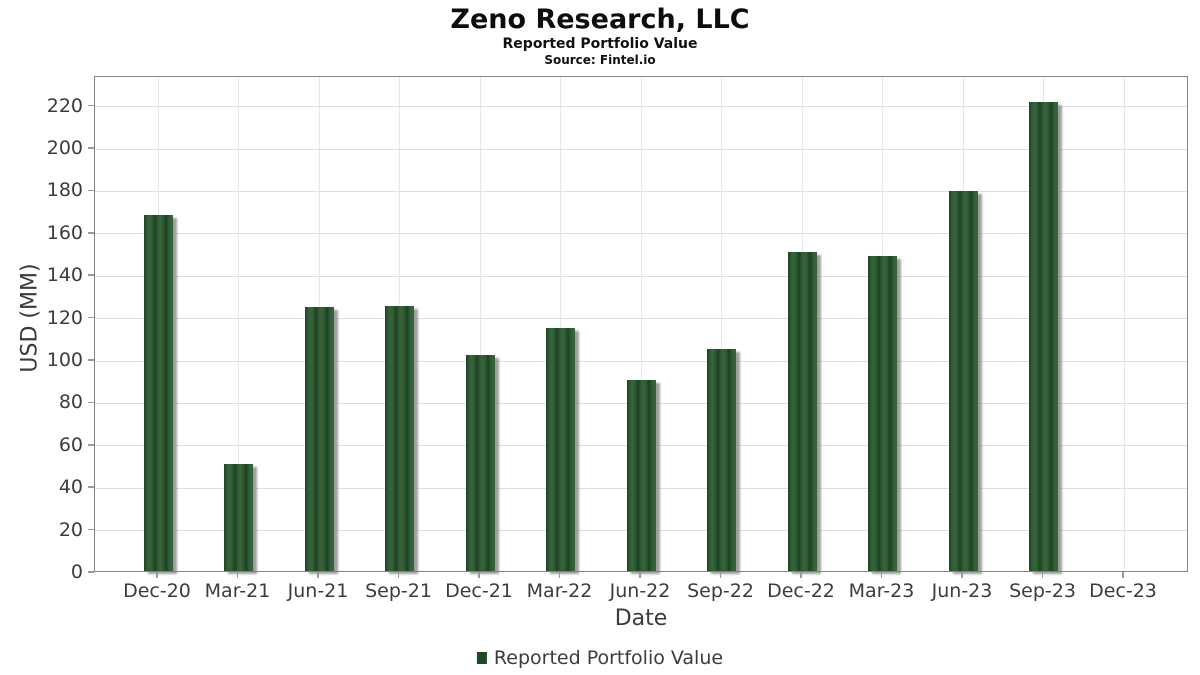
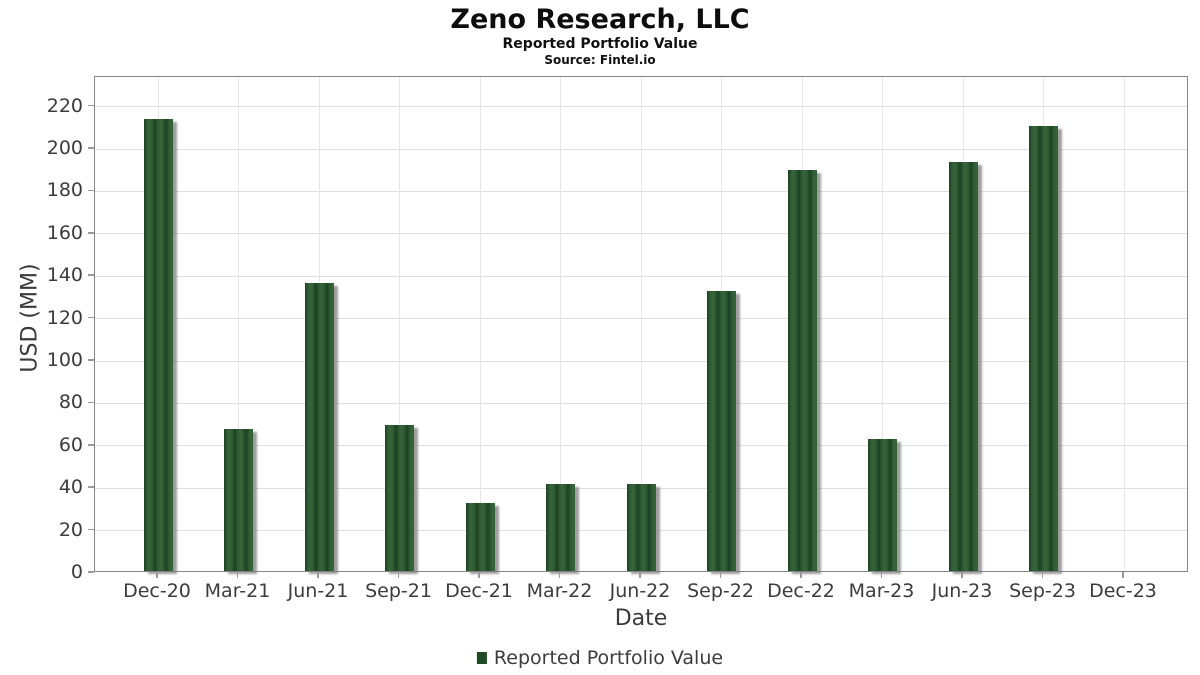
Dec-20: 169 -> 214
Mar-21: 52 -> 68
Jun-21: 126 -> 137
Sep-21: 126 -> 70
Dec-21: 103 -> 33
Mar-22: 116 -> 42
Jun-22: 91 -> 42
Sep-22: 106 -> 133
Dec-22: 152 -> 190
Mar-23: 150 -> 63
Jun-23: 180 -> 194
Sep-23: 222 -> 211
